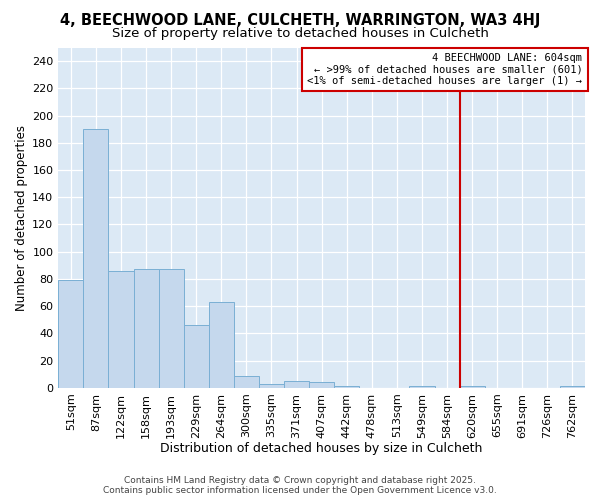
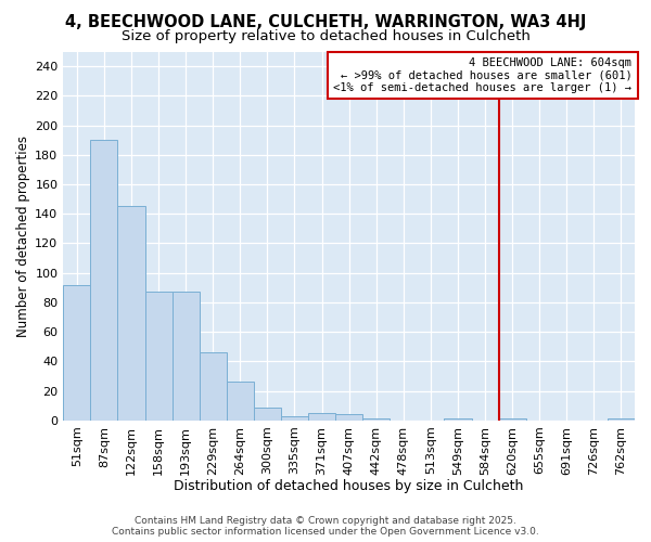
51sqm: 79 -> 92
122sqm: 86 -> 145
264sqm: 63 -> 26
